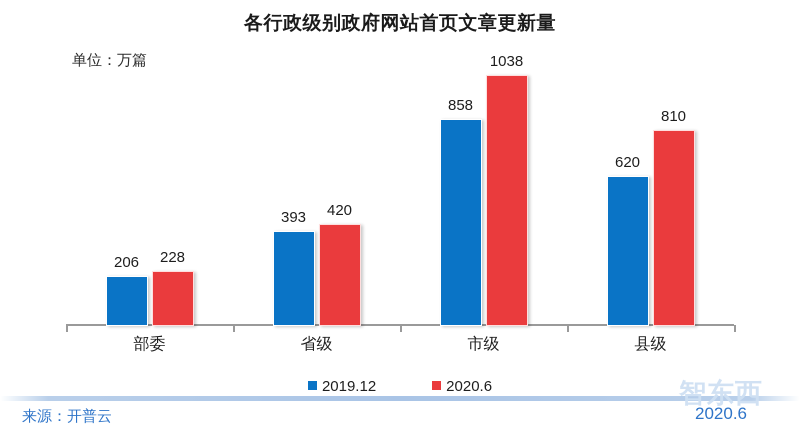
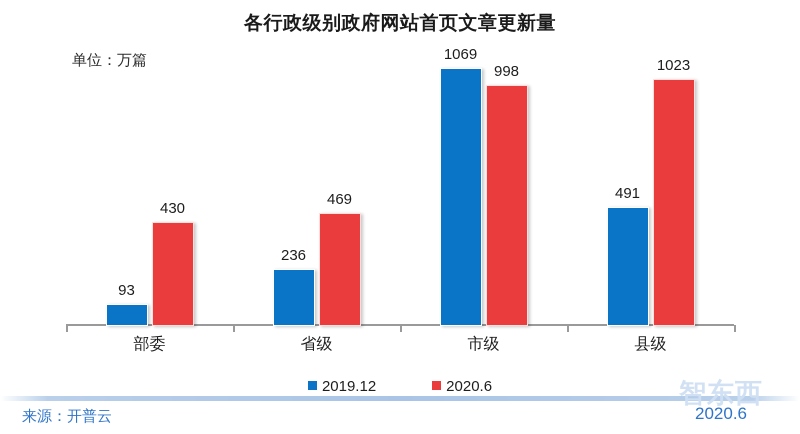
2019.12/部委: 206 -> 93
2020.6/部委: 228 -> 430
2019.12/省级: 393 -> 236
2020.6/省级: 420 -> 469
2019.12/市级: 858 -> 1069
2020.6/市级: 1038 -> 998
2019.12/县级: 620 -> 491
2020.6/县级: 810 -> 1023
